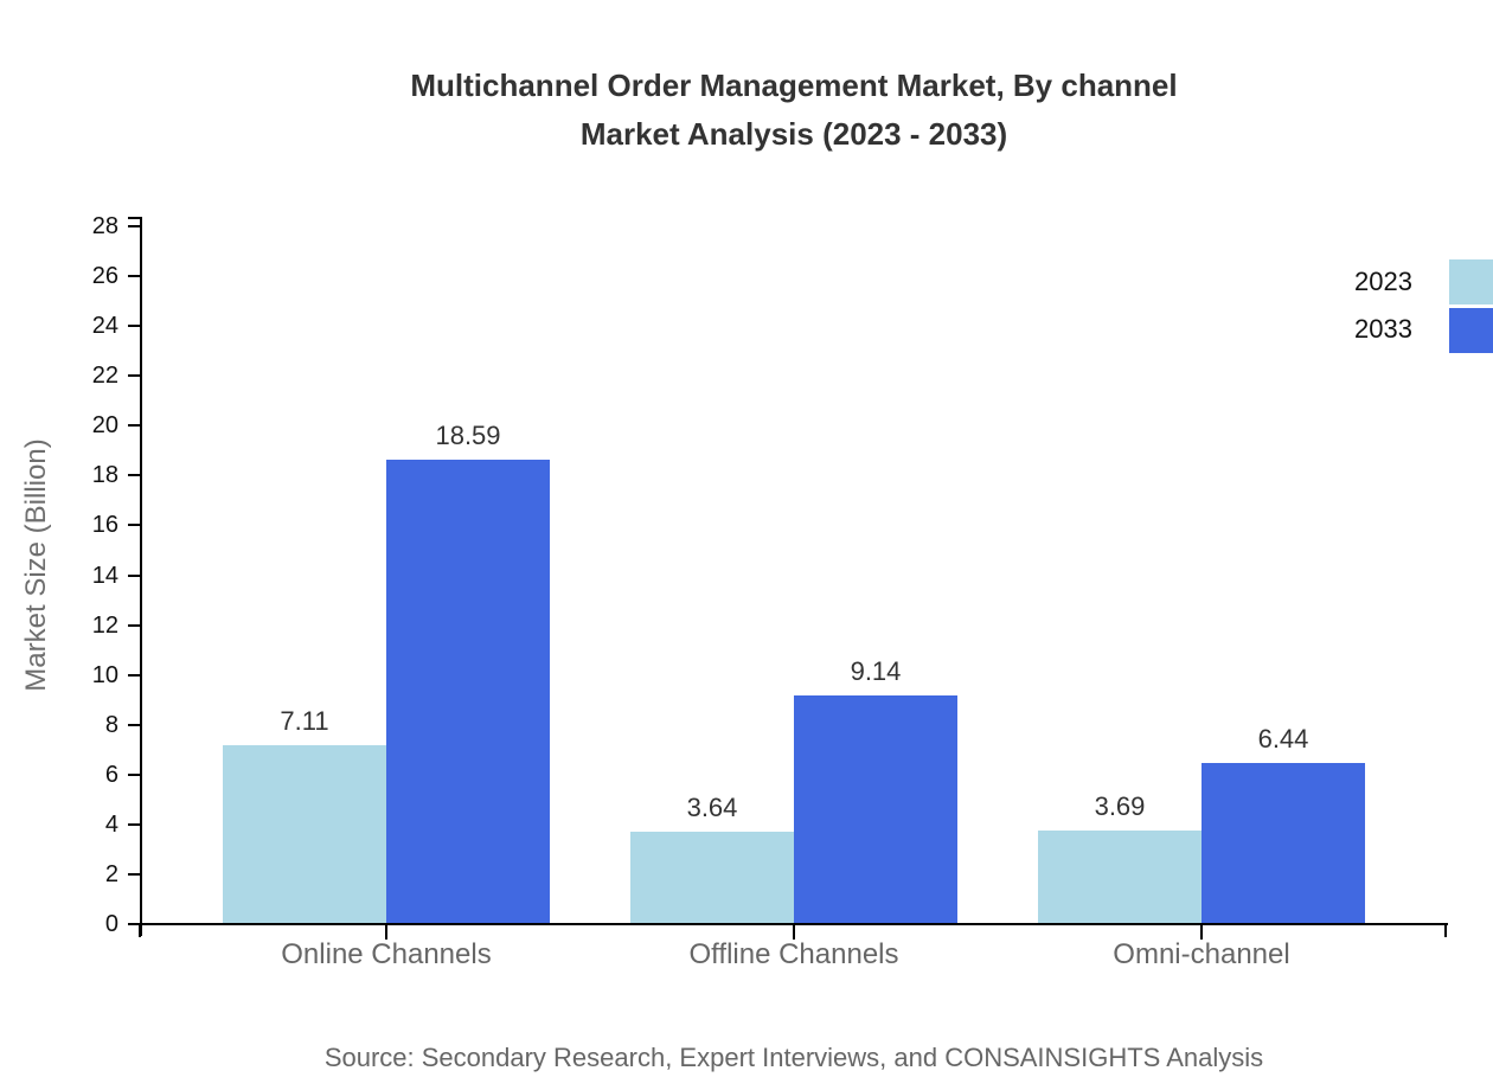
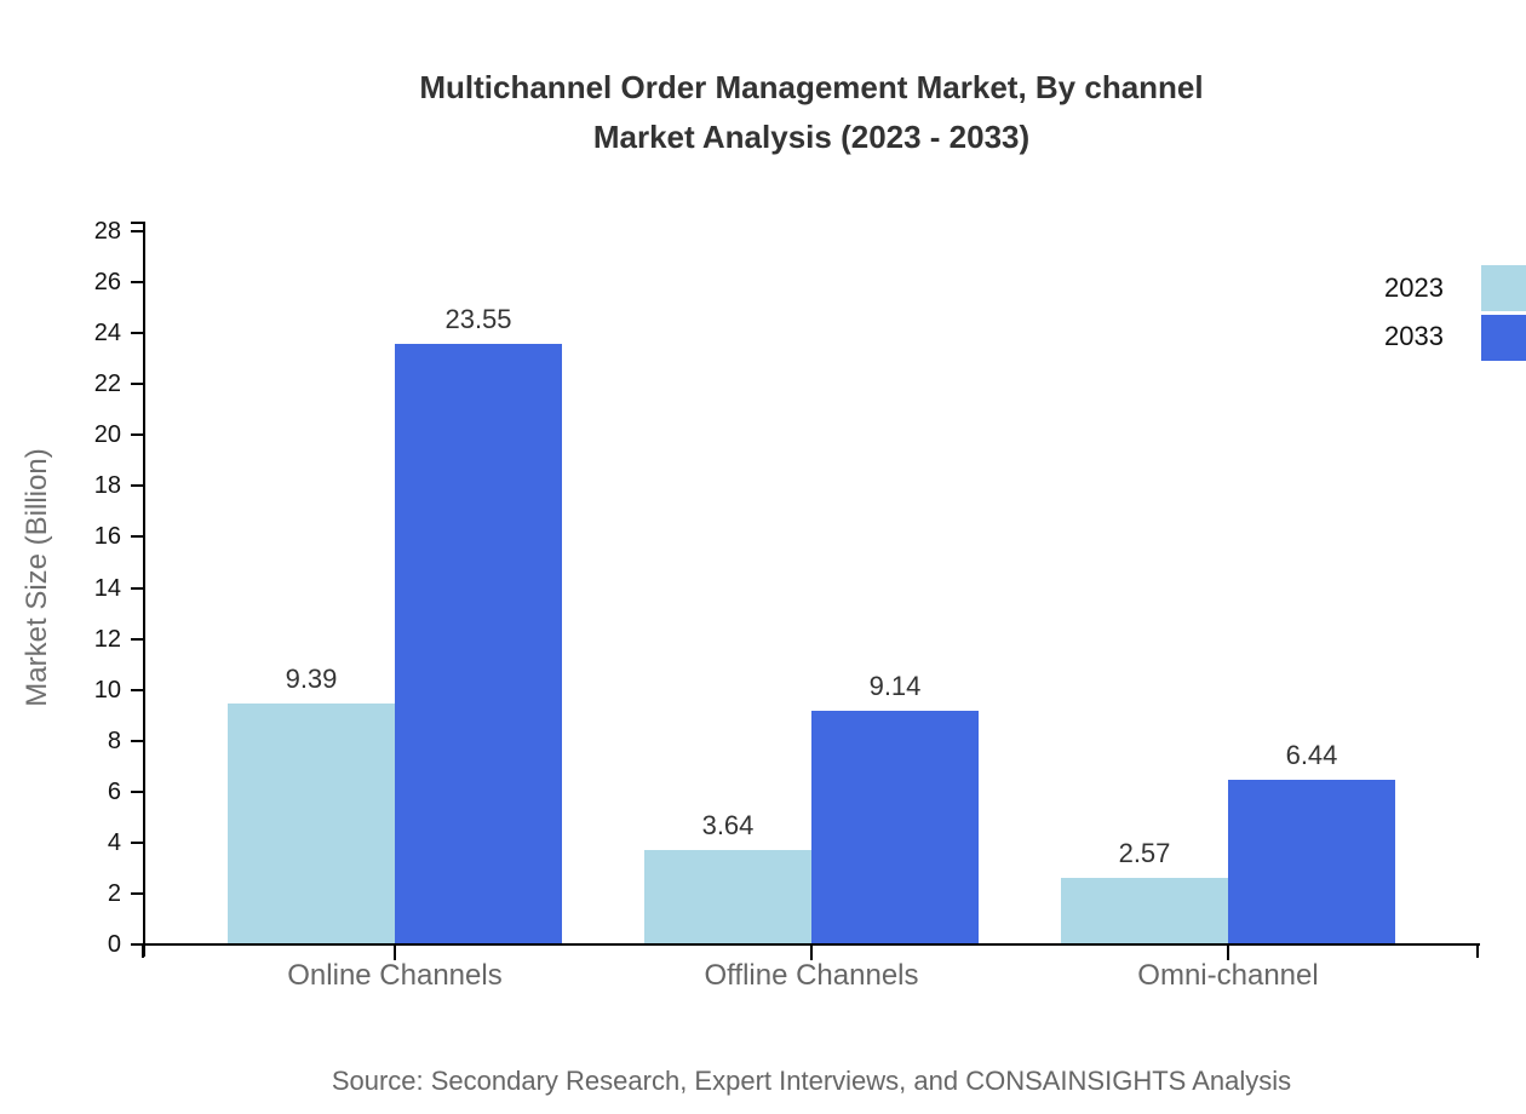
2023/Online Channels: 7.11 -> 9.39
2033/Online Channels: 18.59 -> 23.55
2023/Omni-channel: 3.69 -> 2.57
